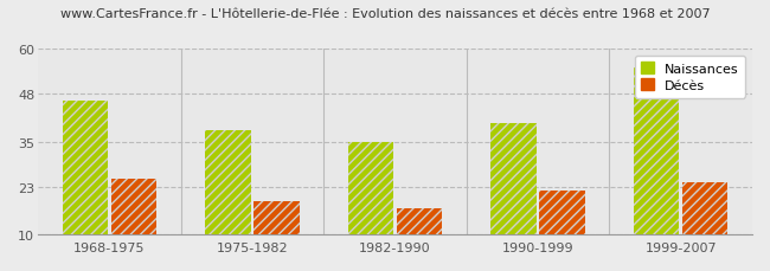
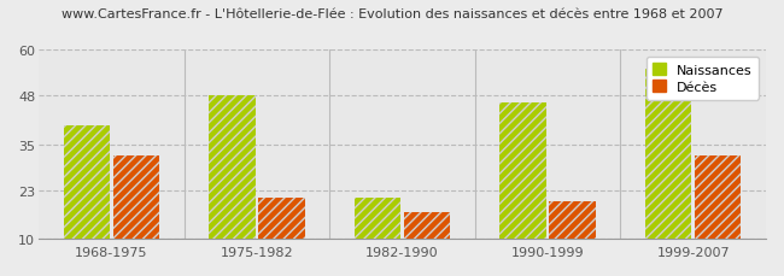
Naissances/1968-1975: 46 -> 40
Décès/1968-1975: 25 -> 32
Naissances/1975-1982: 38 -> 48
Décès/1975-1982: 19 -> 21
Naissances/1982-1990: 35 -> 21
Naissances/1990-1999: 40 -> 46
Décès/1990-1999: 22 -> 20
Décès/1999-2007: 24 -> 32
